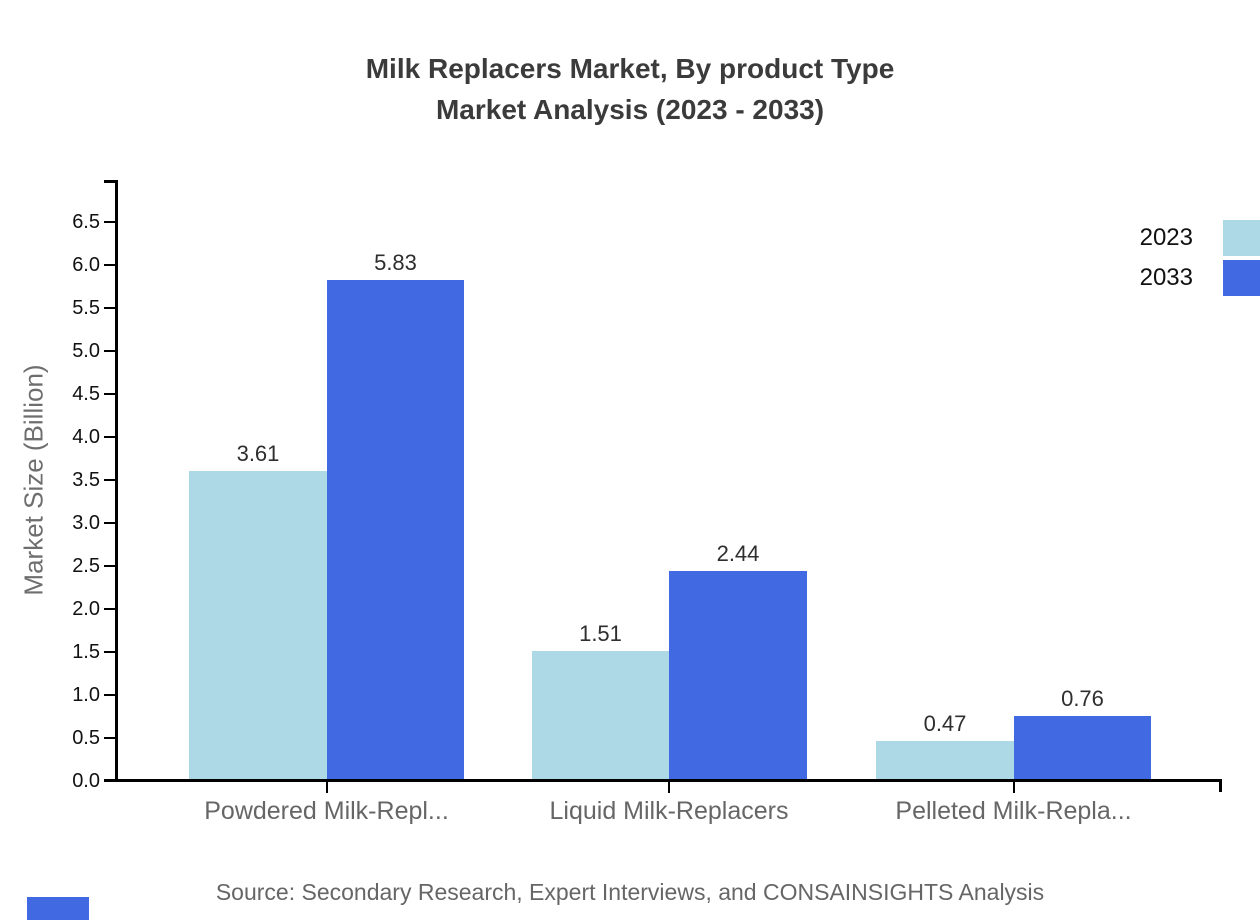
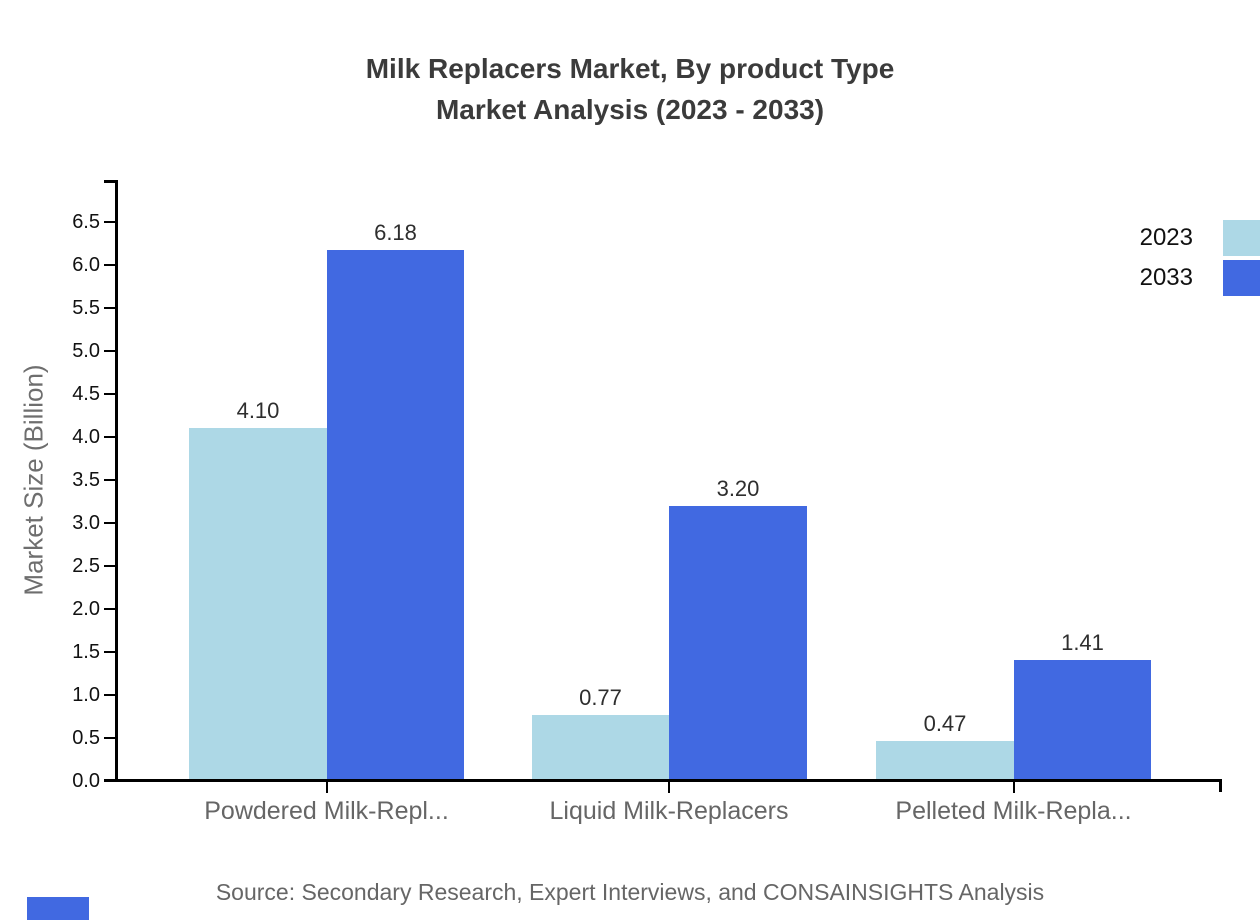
2023/Powdered Milk-Repl...: 3.61 -> 4.10
2033/Powdered Milk-Repl...: 5.83 -> 6.18
2023/Liquid Milk-Replacers: 1.51 -> 0.77
2033/Liquid Milk-Replacers: 2.44 -> 3.20
2033/Pelleted Milk-Repla...: 0.76 -> 1.41
